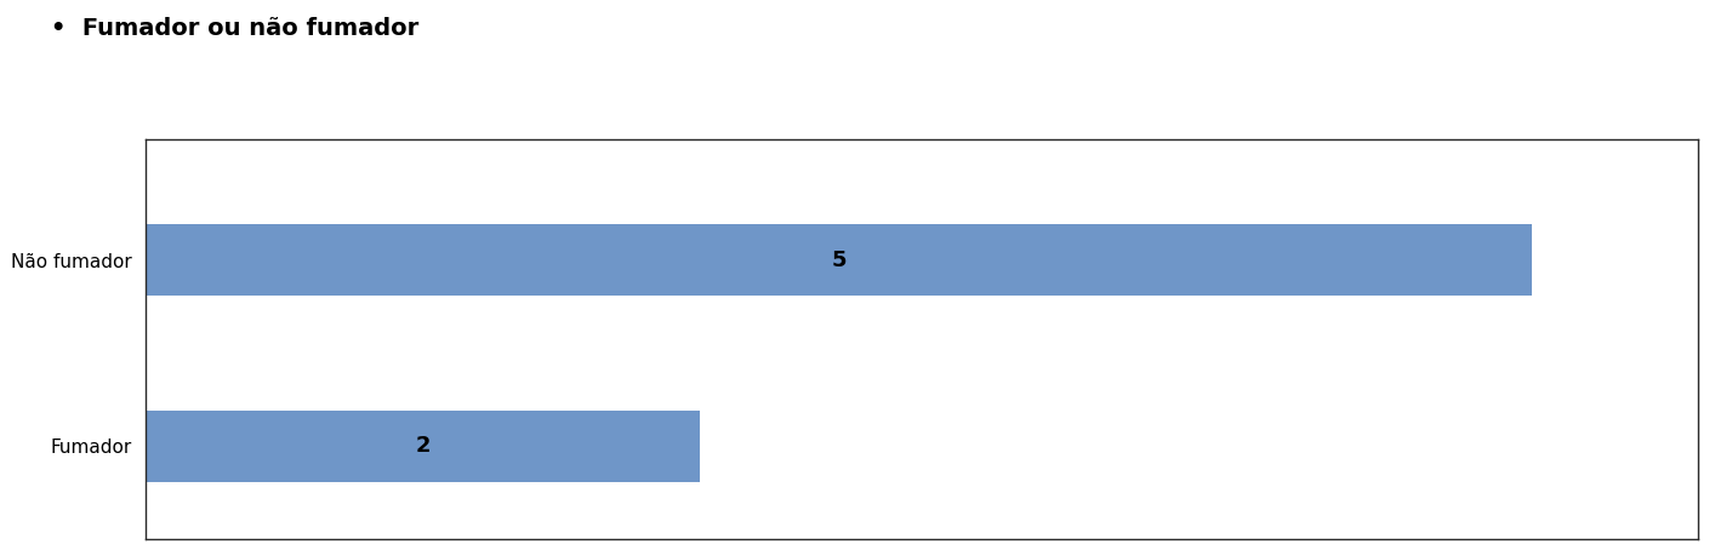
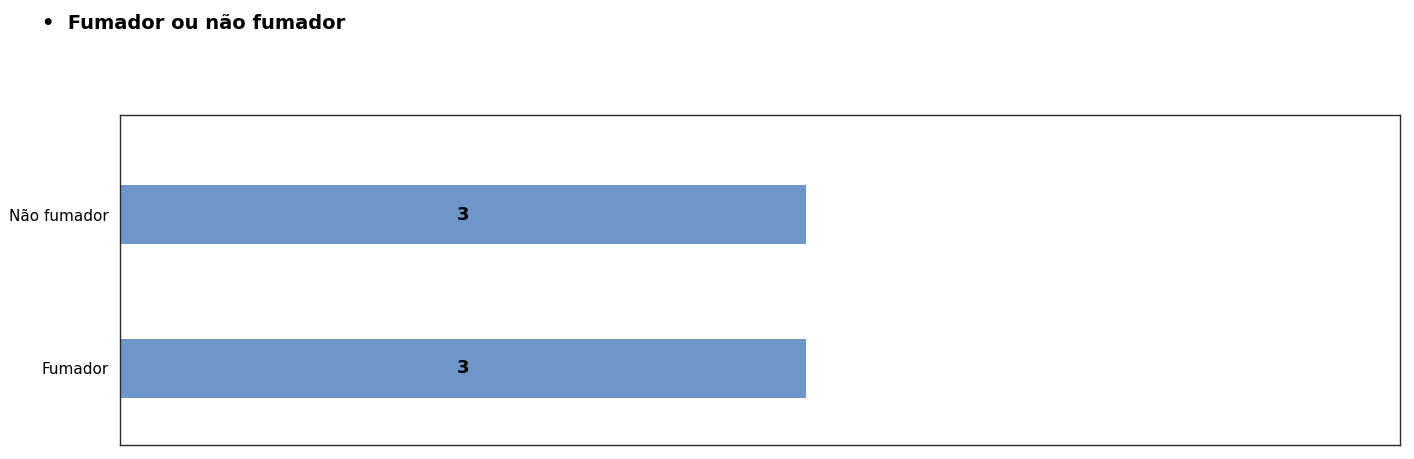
Não fumador: 5 -> 3
Fumador: 2 -> 3
